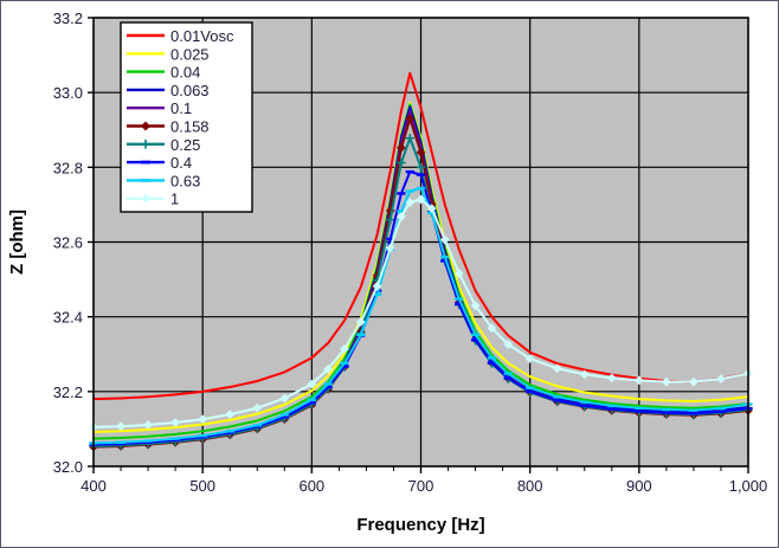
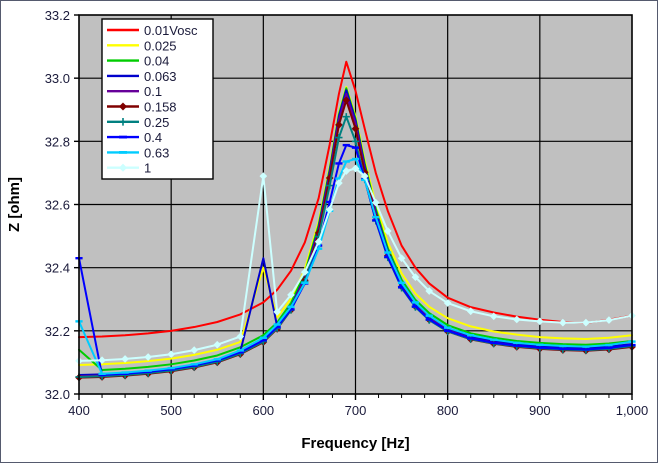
0.04/400: 32.07 -> 32.14
0.4/400: 32.06 -> 32.43
0.63/400: 32.06 -> 32.23
0.025/600: 32.20 -> 32.40
0.063/600: 32.17 -> 32.43
1/600: 32.22 -> 32.69
